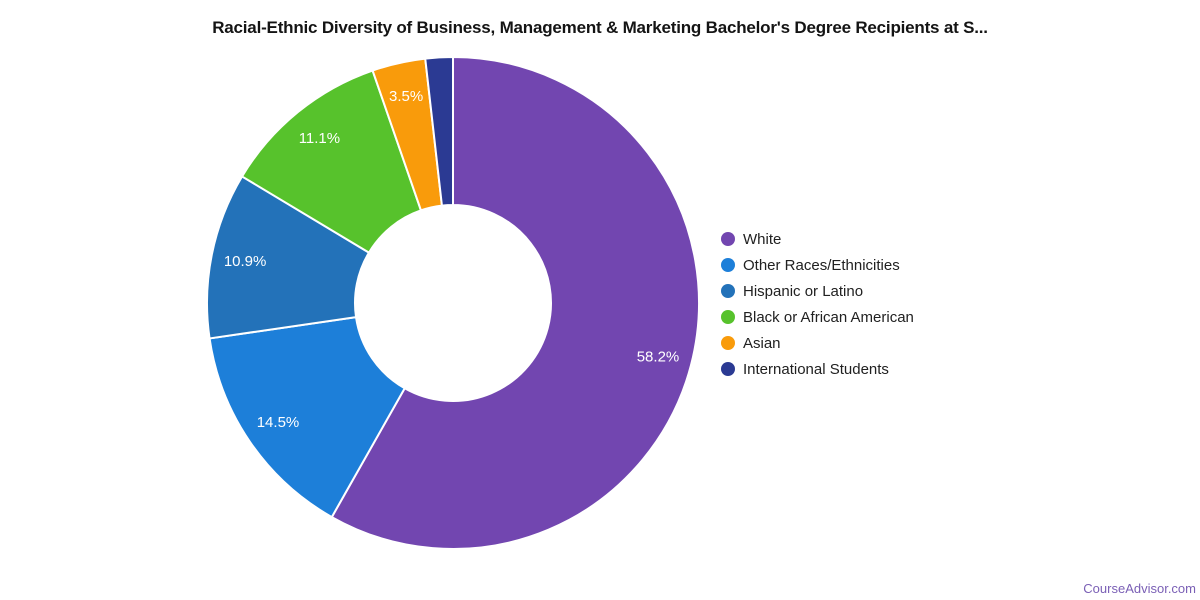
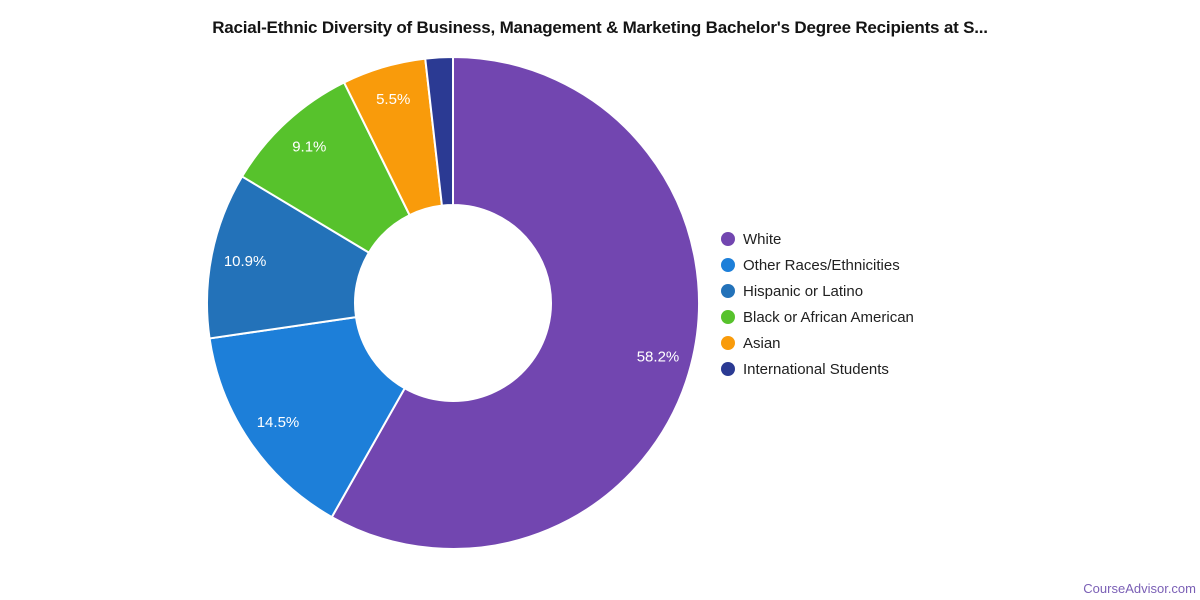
Black or African American: 11.1% -> 9.1%
Asian: 3.5% -> 5.5%
